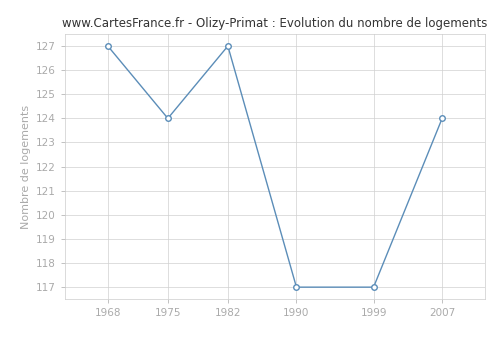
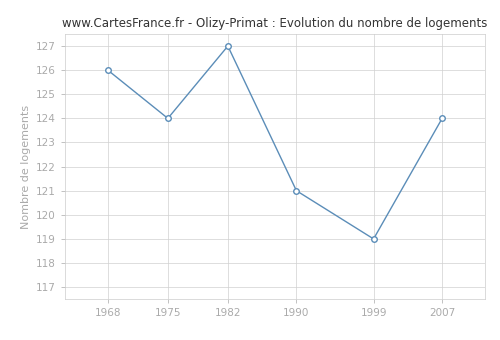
1968: 127 -> 126
1990: 117 -> 121
1999: 117 -> 119
